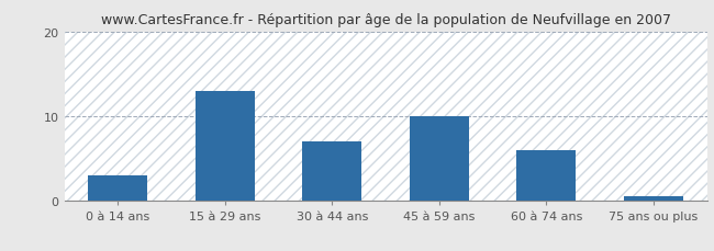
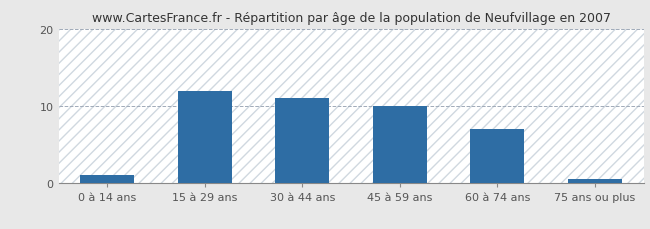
0 à 14 ans: 3.0 -> 1.0
15 à 29 ans: 13.0 -> 12.0
30 à 44 ans: 7.0 -> 11.0
60 à 74 ans: 6.0 -> 7.0
